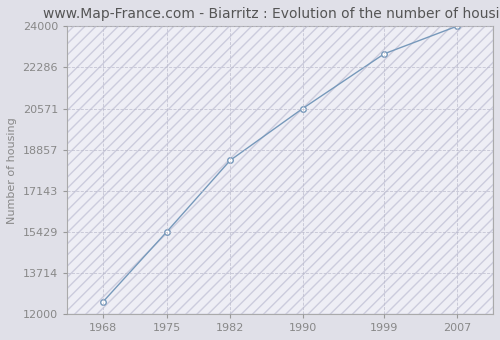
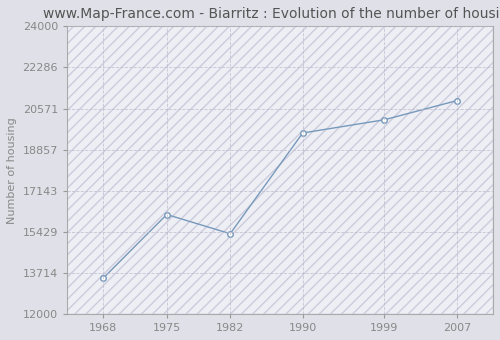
1968: 12520 -> 13500
1975: 15430 -> 16150
1982: 18410 -> 15350
1990: 20570 -> 19550
1999: 22850 -> 20100
2007: 24000 -> 20900
